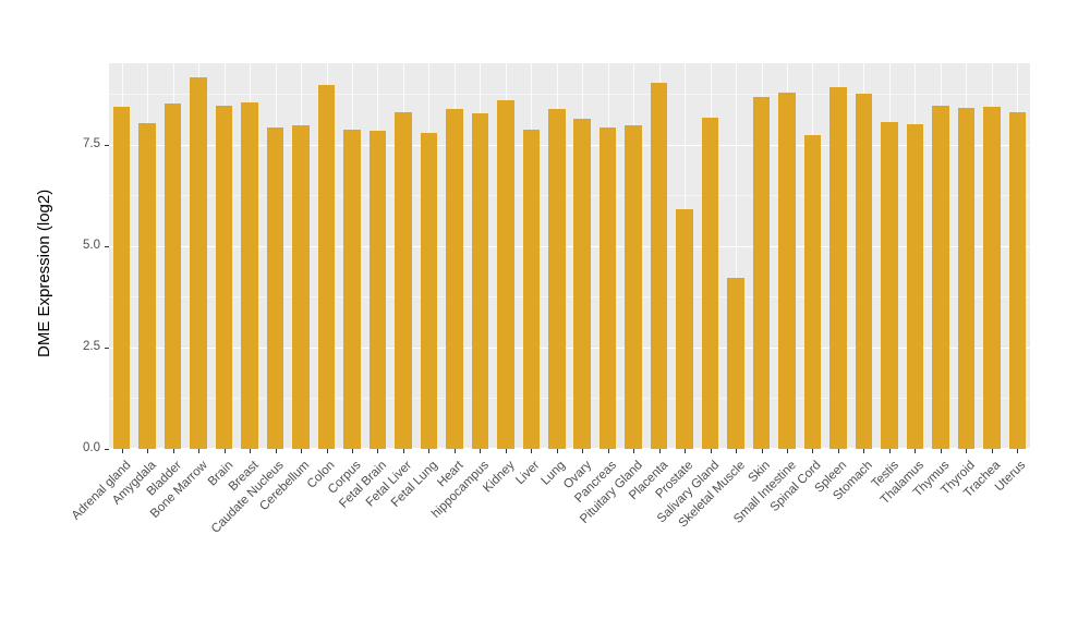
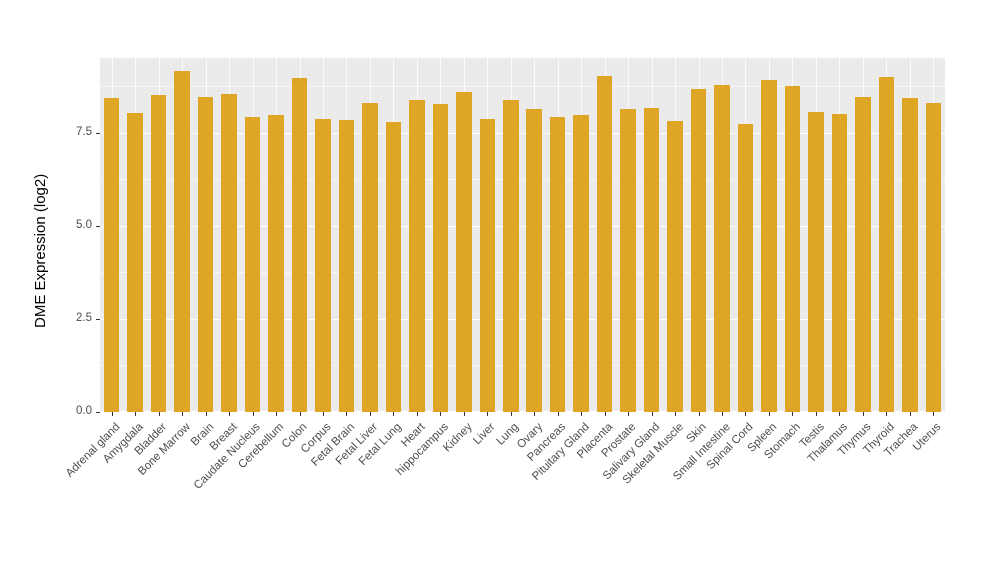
Prostate: 5.9 -> 8.1
Skeletal Muscle: 4.2 -> 7.8
Thyroid: 8.4 -> 9.0
